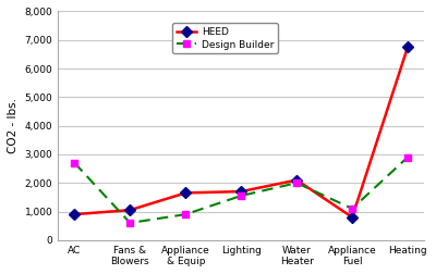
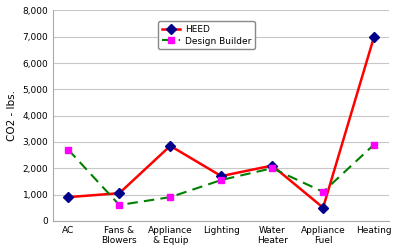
HEED/Appliance & Equip: 1,650 -> 2,850
HEED/Appliance Fuel: 800 -> 500
HEED/Heating: 6,750 -> 7,000
